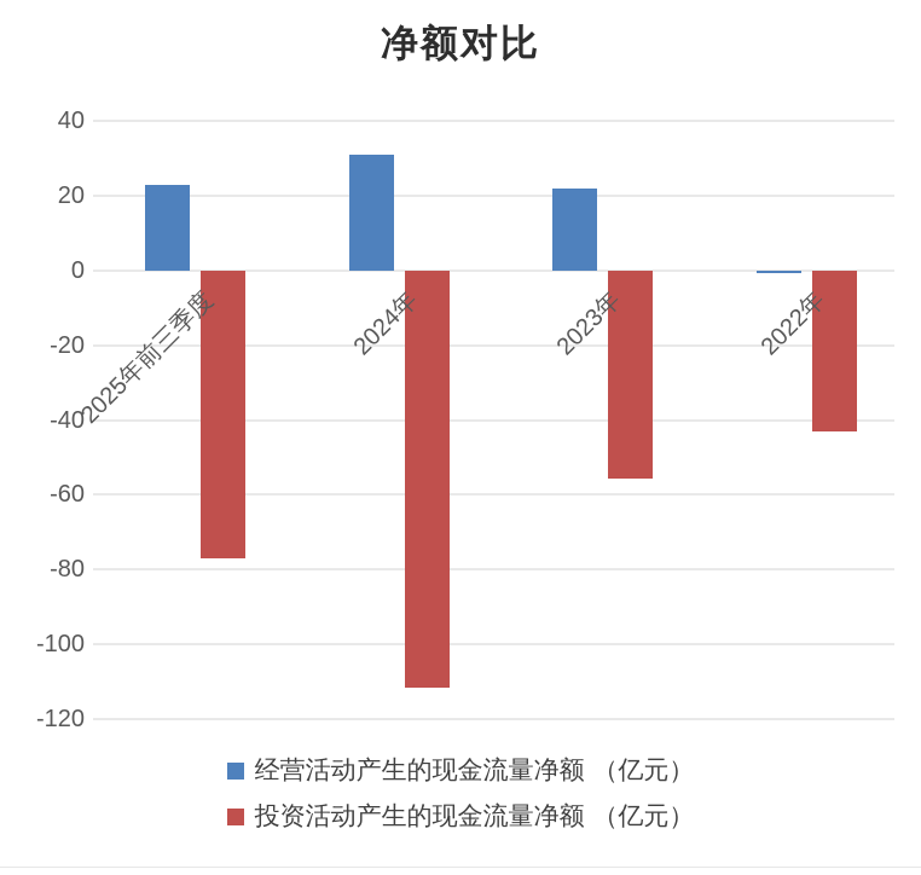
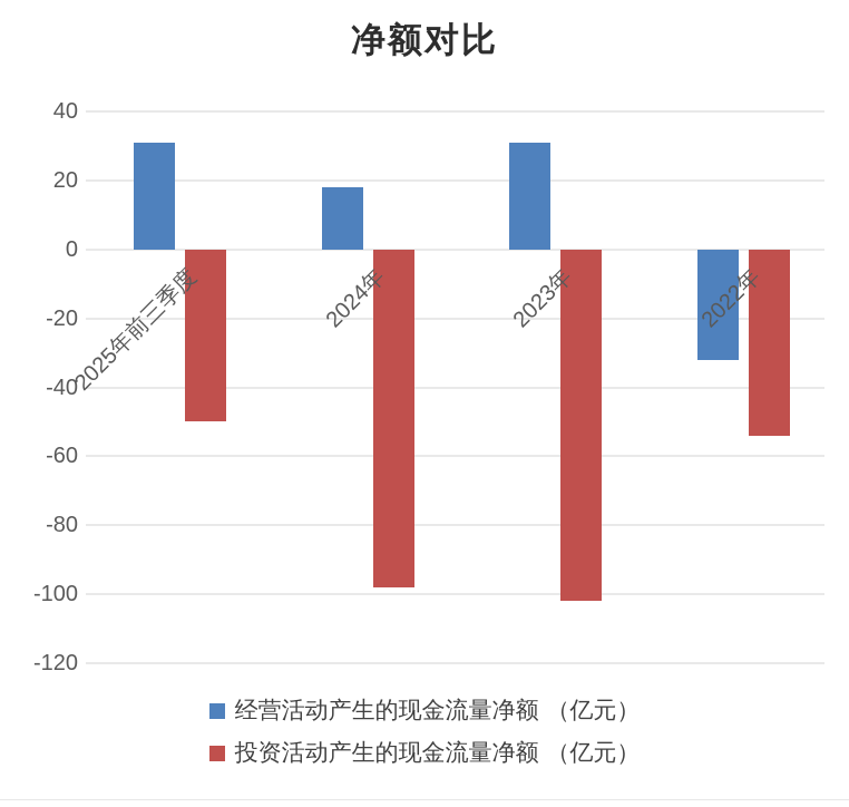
经营活动产生的现金流量净额 （亿元）/2025年前三季度: 23 -> 31
投资活动产生的现金流量净额 （亿元）/2025年前三季度: -77 -> -50
经营活动产生的现金流量净额 （亿元）/2024年: 31 -> 18
投资活动产生的现金流量净额 （亿元）/2024年: -112 -> -98
经营活动产生的现金流量净额 （亿元）/2023年: 22 -> 31
投资活动产生的现金流量净额 （亿元）/2023年: -56 -> -102
经营活动产生的现金流量净额 （亿元）/2022年: -1 -> -32
投资活动产生的现金流量净额 （亿元）/2022年: -43 -> -54
